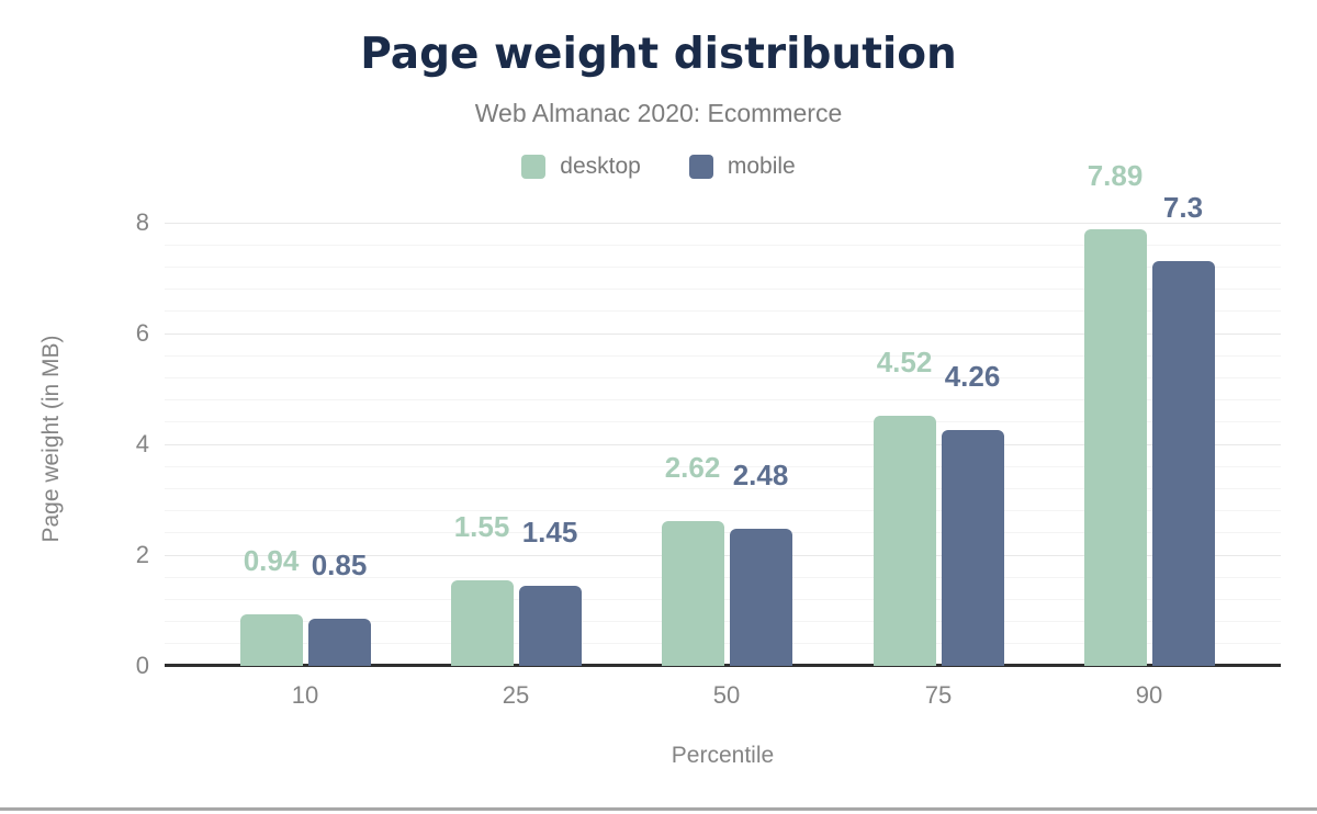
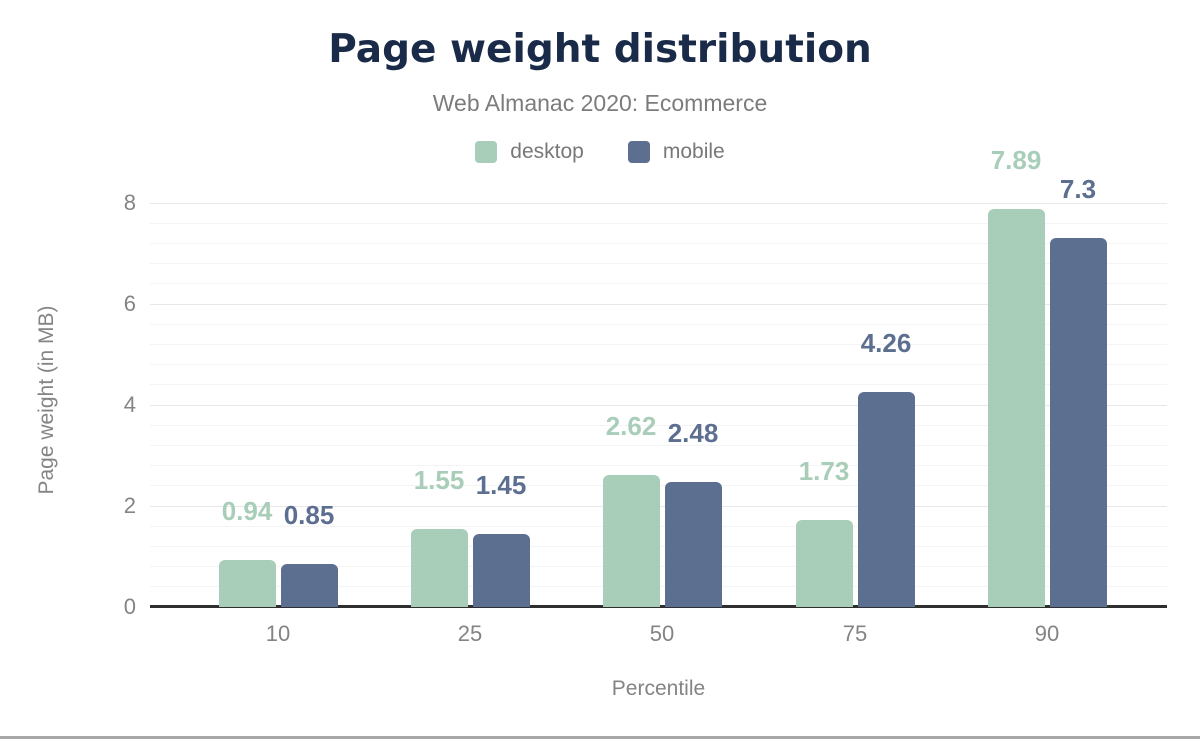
desktop/75: 4.52 -> 1.73
